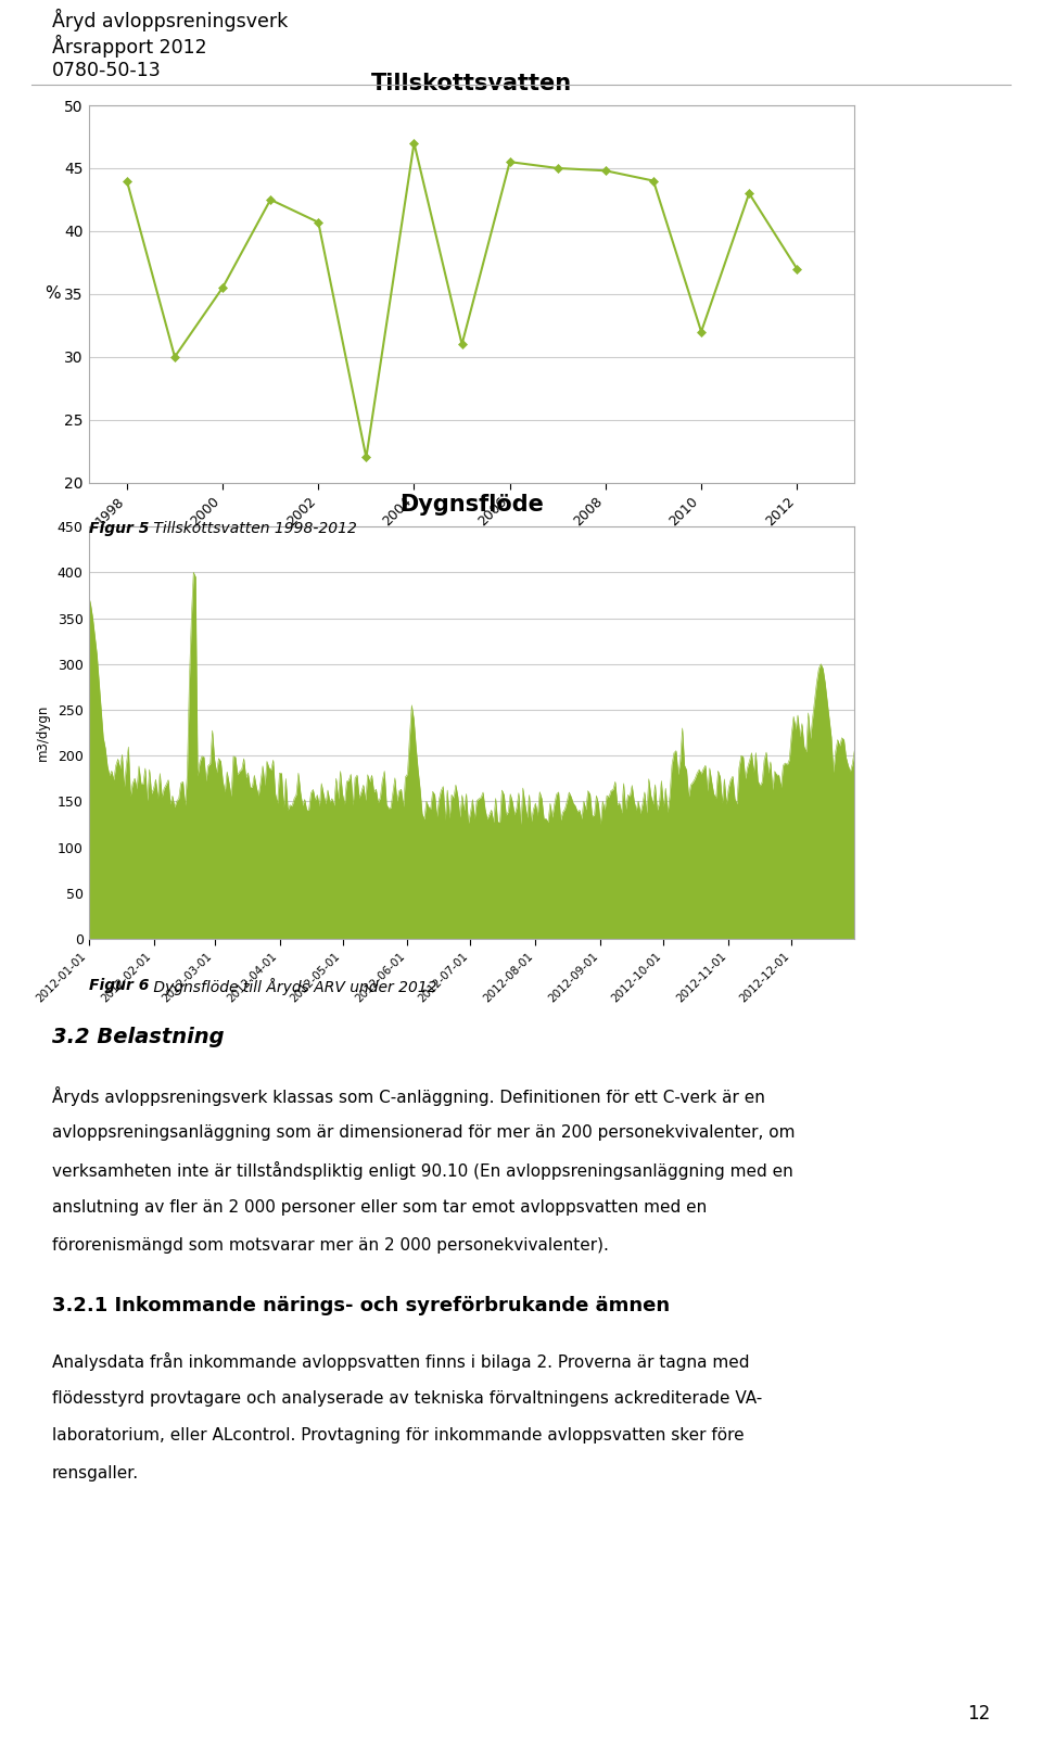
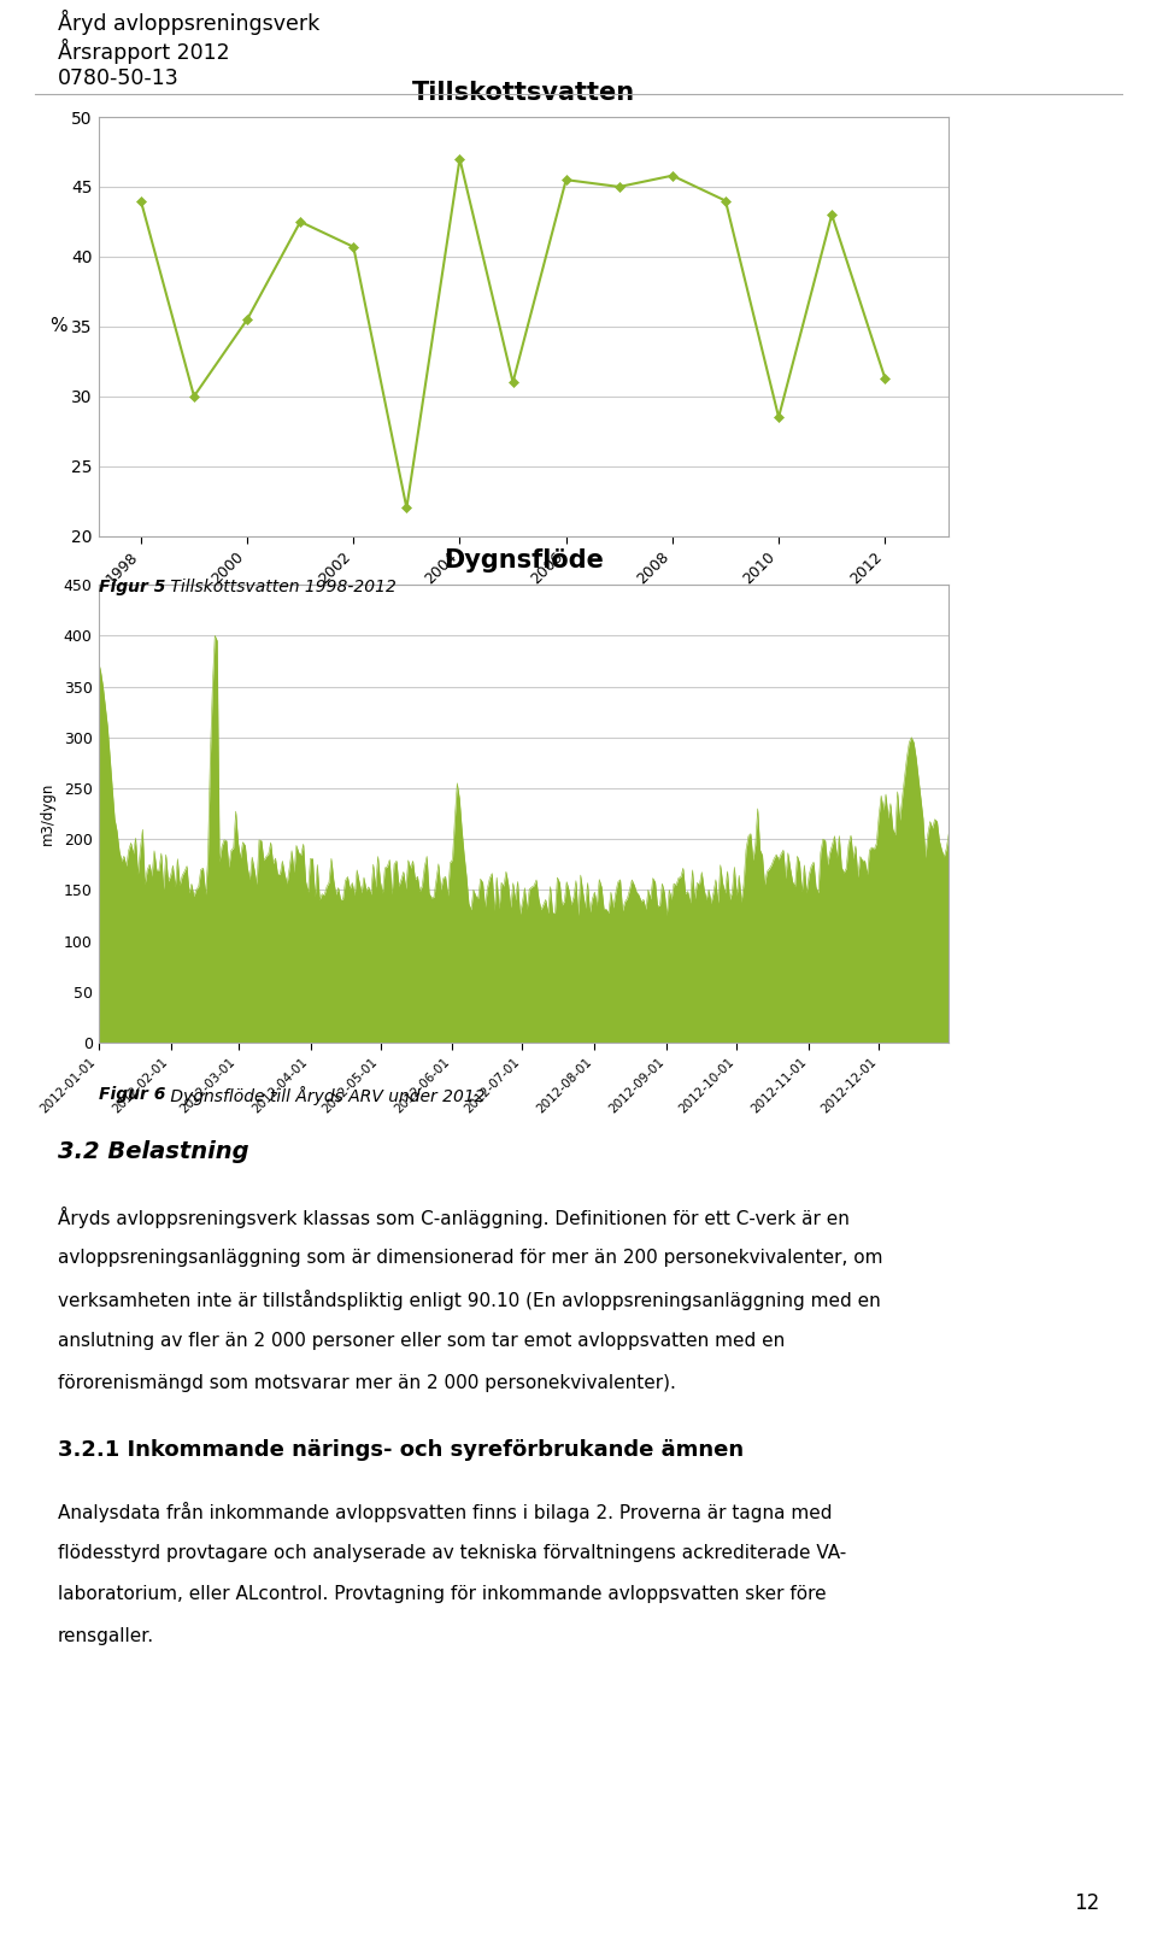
Tillskottsvatten/2008: 44.8 -> 45.8
Tillskottsvatten/2010: 32.0 -> 28.5
Tillskottsvatten/2012: 37.0 -> 31.3
